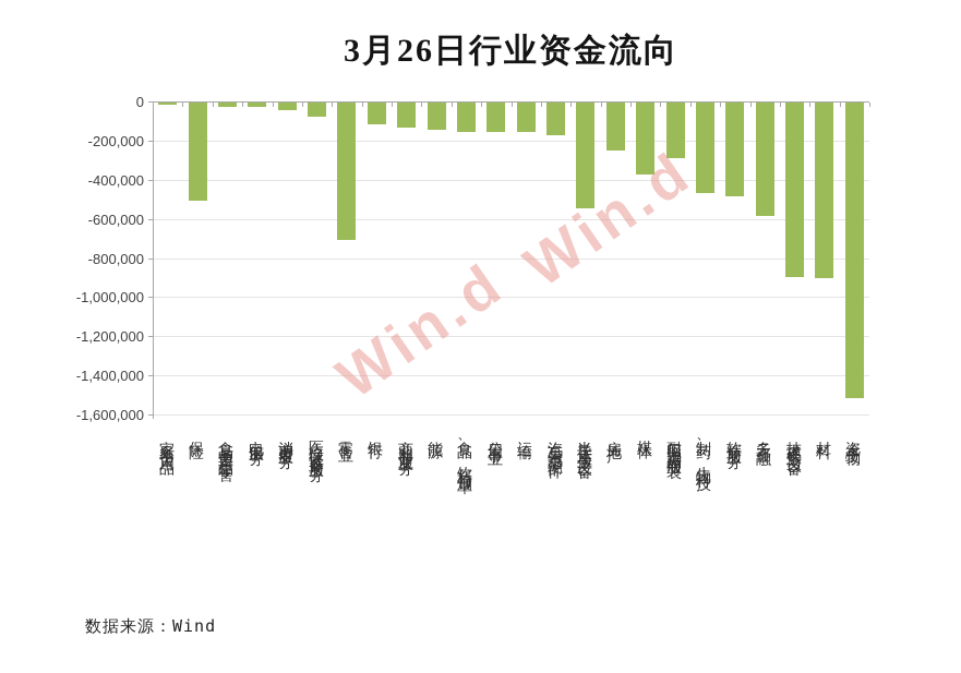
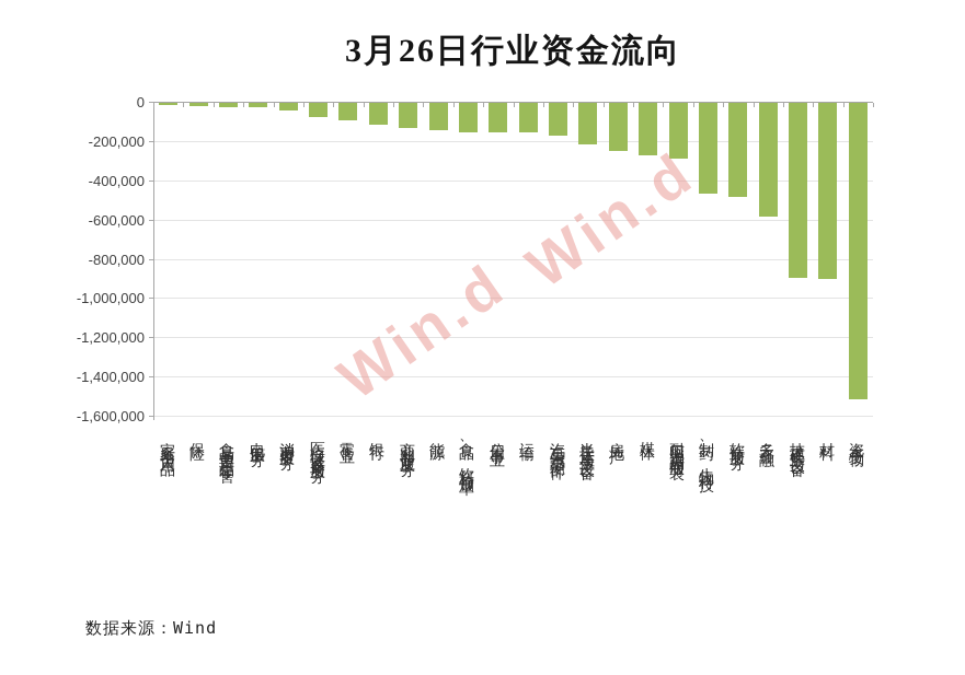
保险: -500000 -> -20000
零售业: -700000 -> -90000
半导体与生产设备: -540000 -> -210000
媒体: -370000 -> -270000
